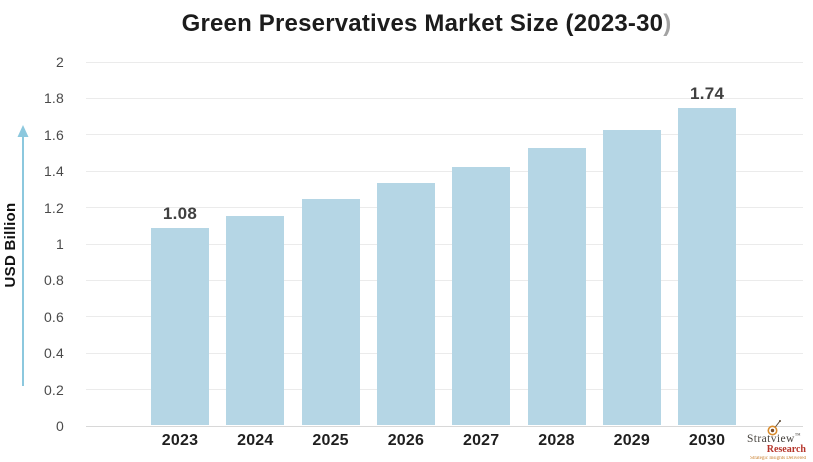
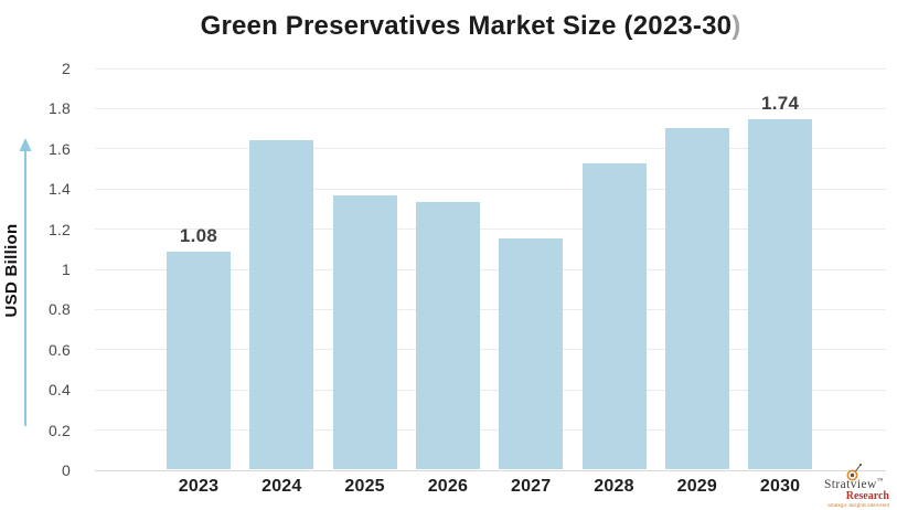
2024: 1.15 -> 1.64
2025: 1.24 -> 1.36
2027: 1.42 -> 1.15
2029: 1.62 -> 1.70
